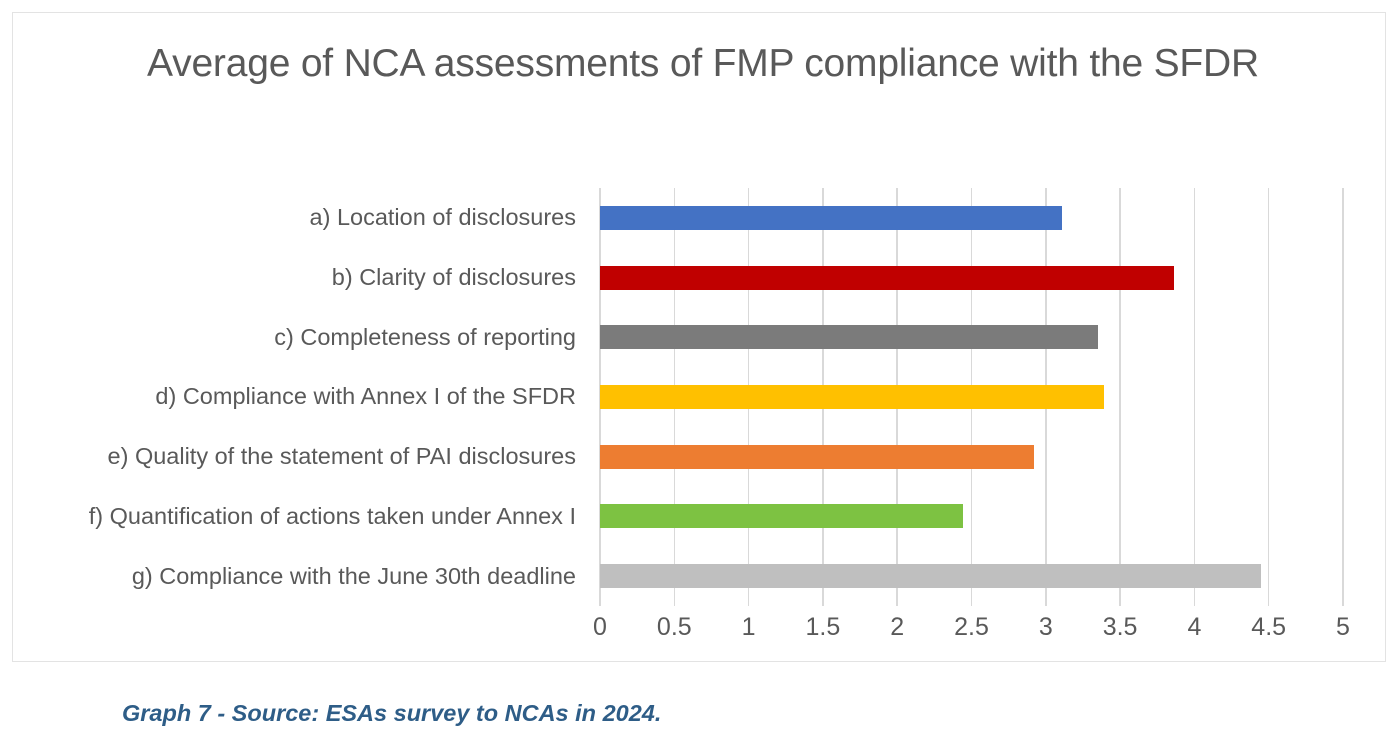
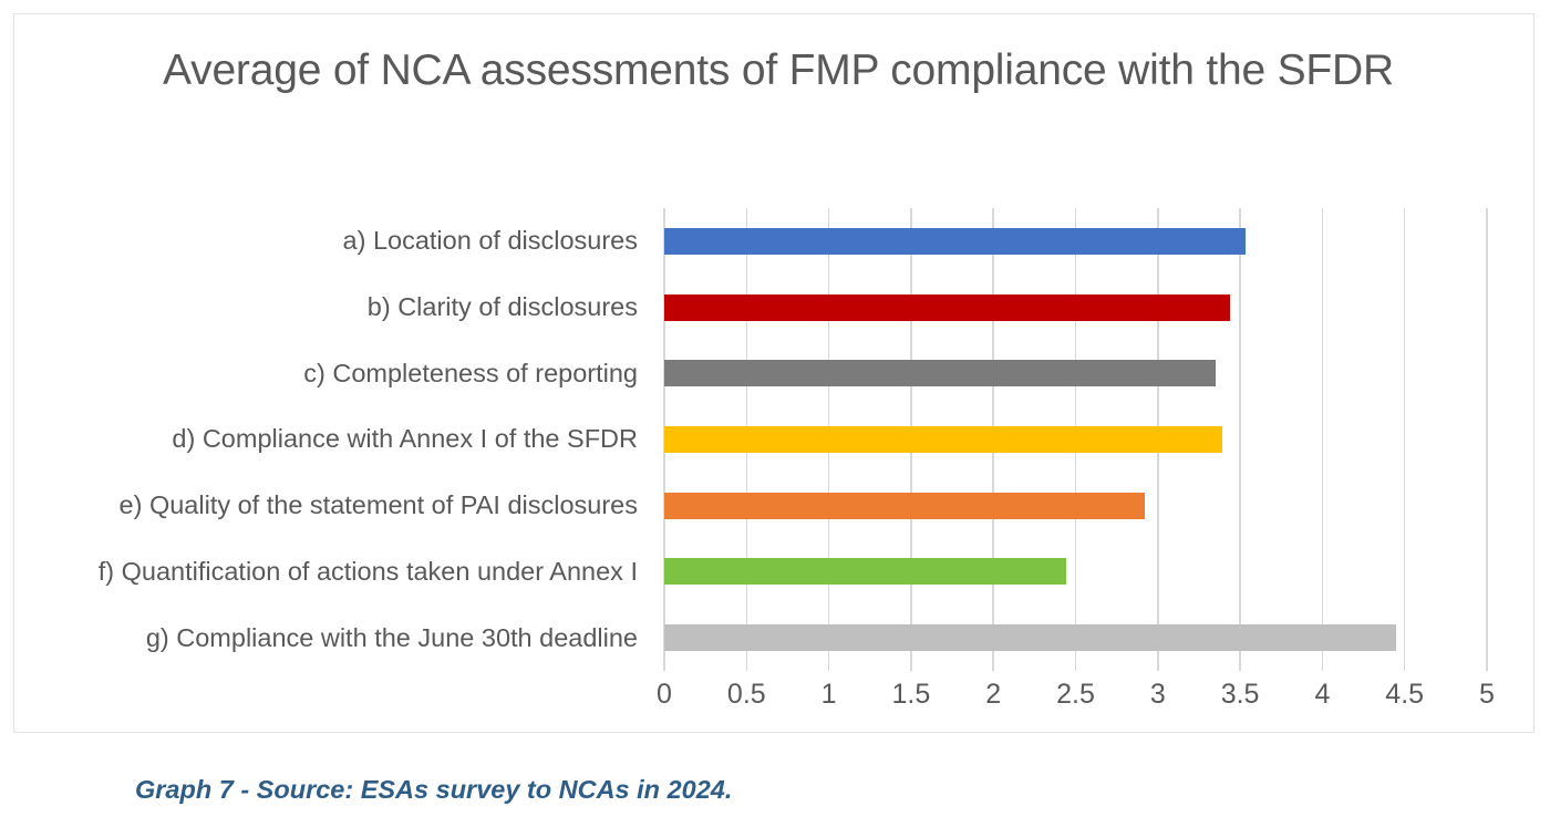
a) Location of disclosures: 3.11 -> 3.53
b) Clarity of disclosures: 3.86 -> 3.44
